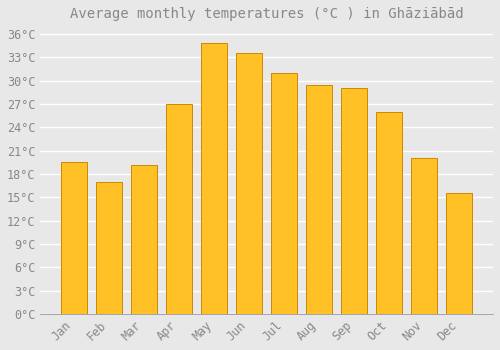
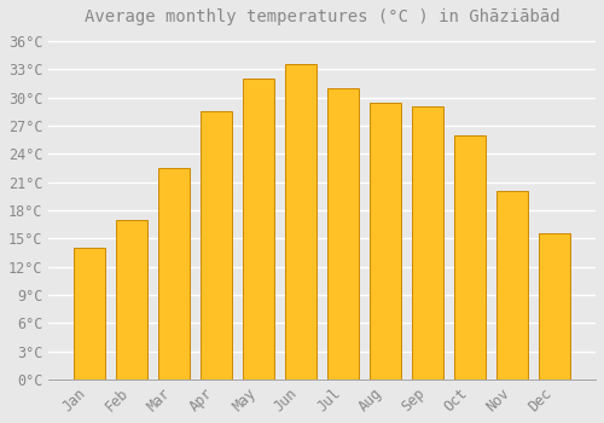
Jan: 19.6°C -> 14.0°C
Mar: 19.2°C -> 22.5°C
Apr: 27.0°C -> 28.5°C
May: 34.8°C -> 32.0°C
